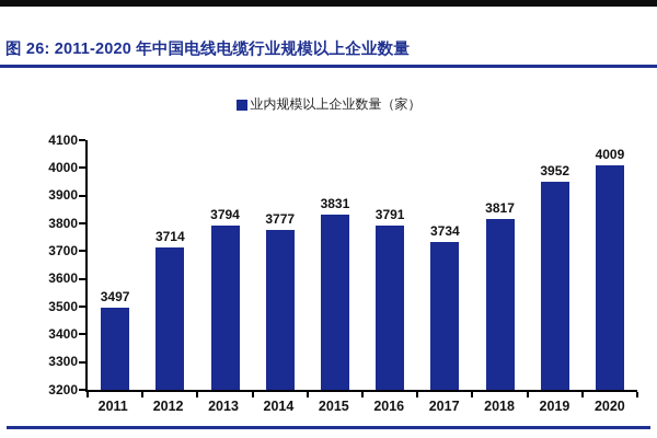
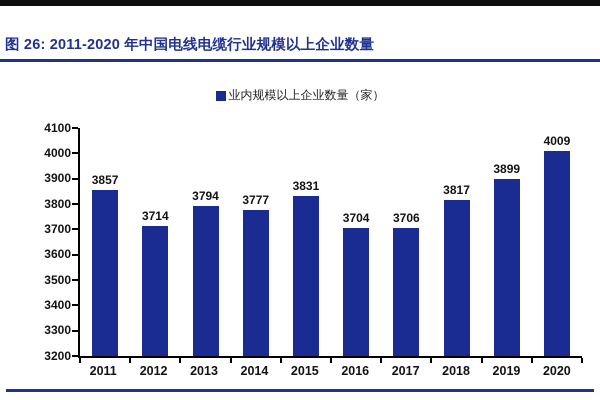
2011: 3497 -> 3857
2016: 3791 -> 3704
2017: 3734 -> 3706
2019: 3952 -> 3899
